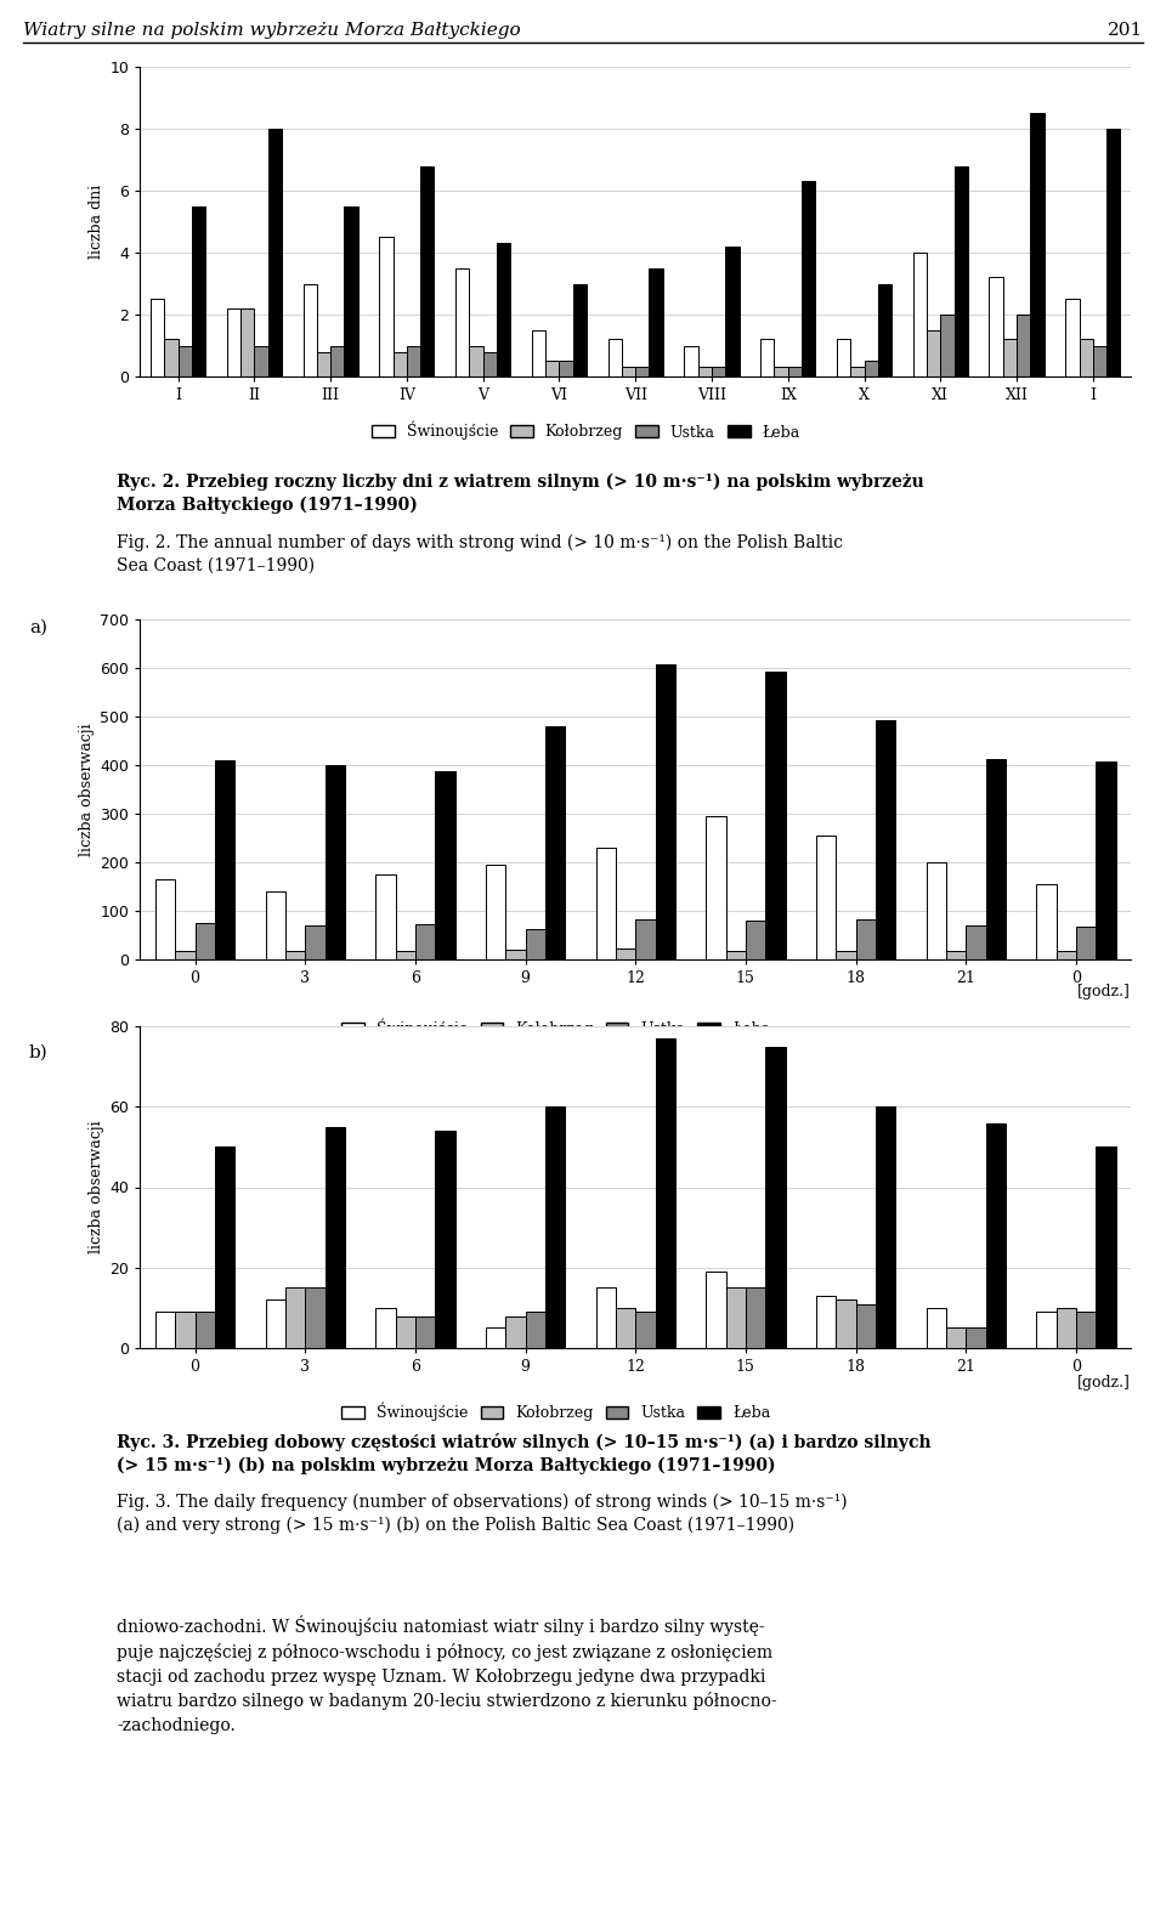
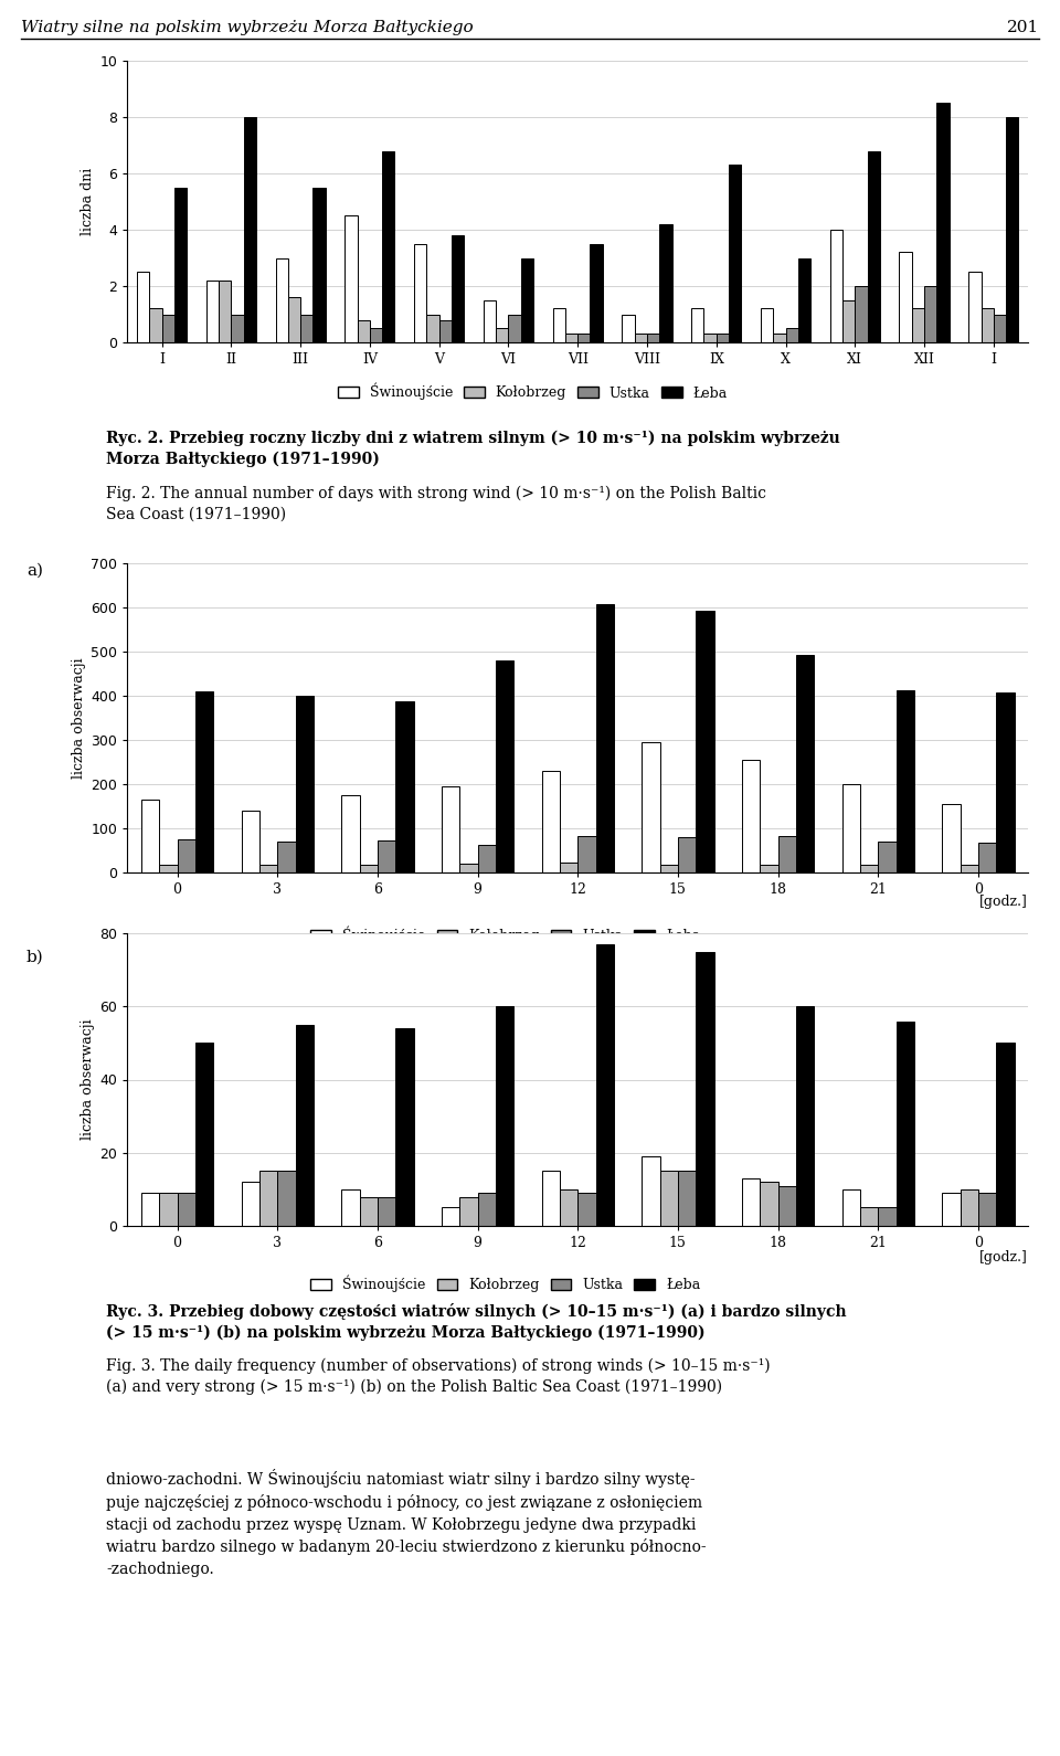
Kołobrzeg/III: 0.8 -> 1.6
Ustka/IV: 1.0 -> 0.5
Łeba/V: 4.3 -> 3.8
Ustka/VI: 0.5 -> 1.0
